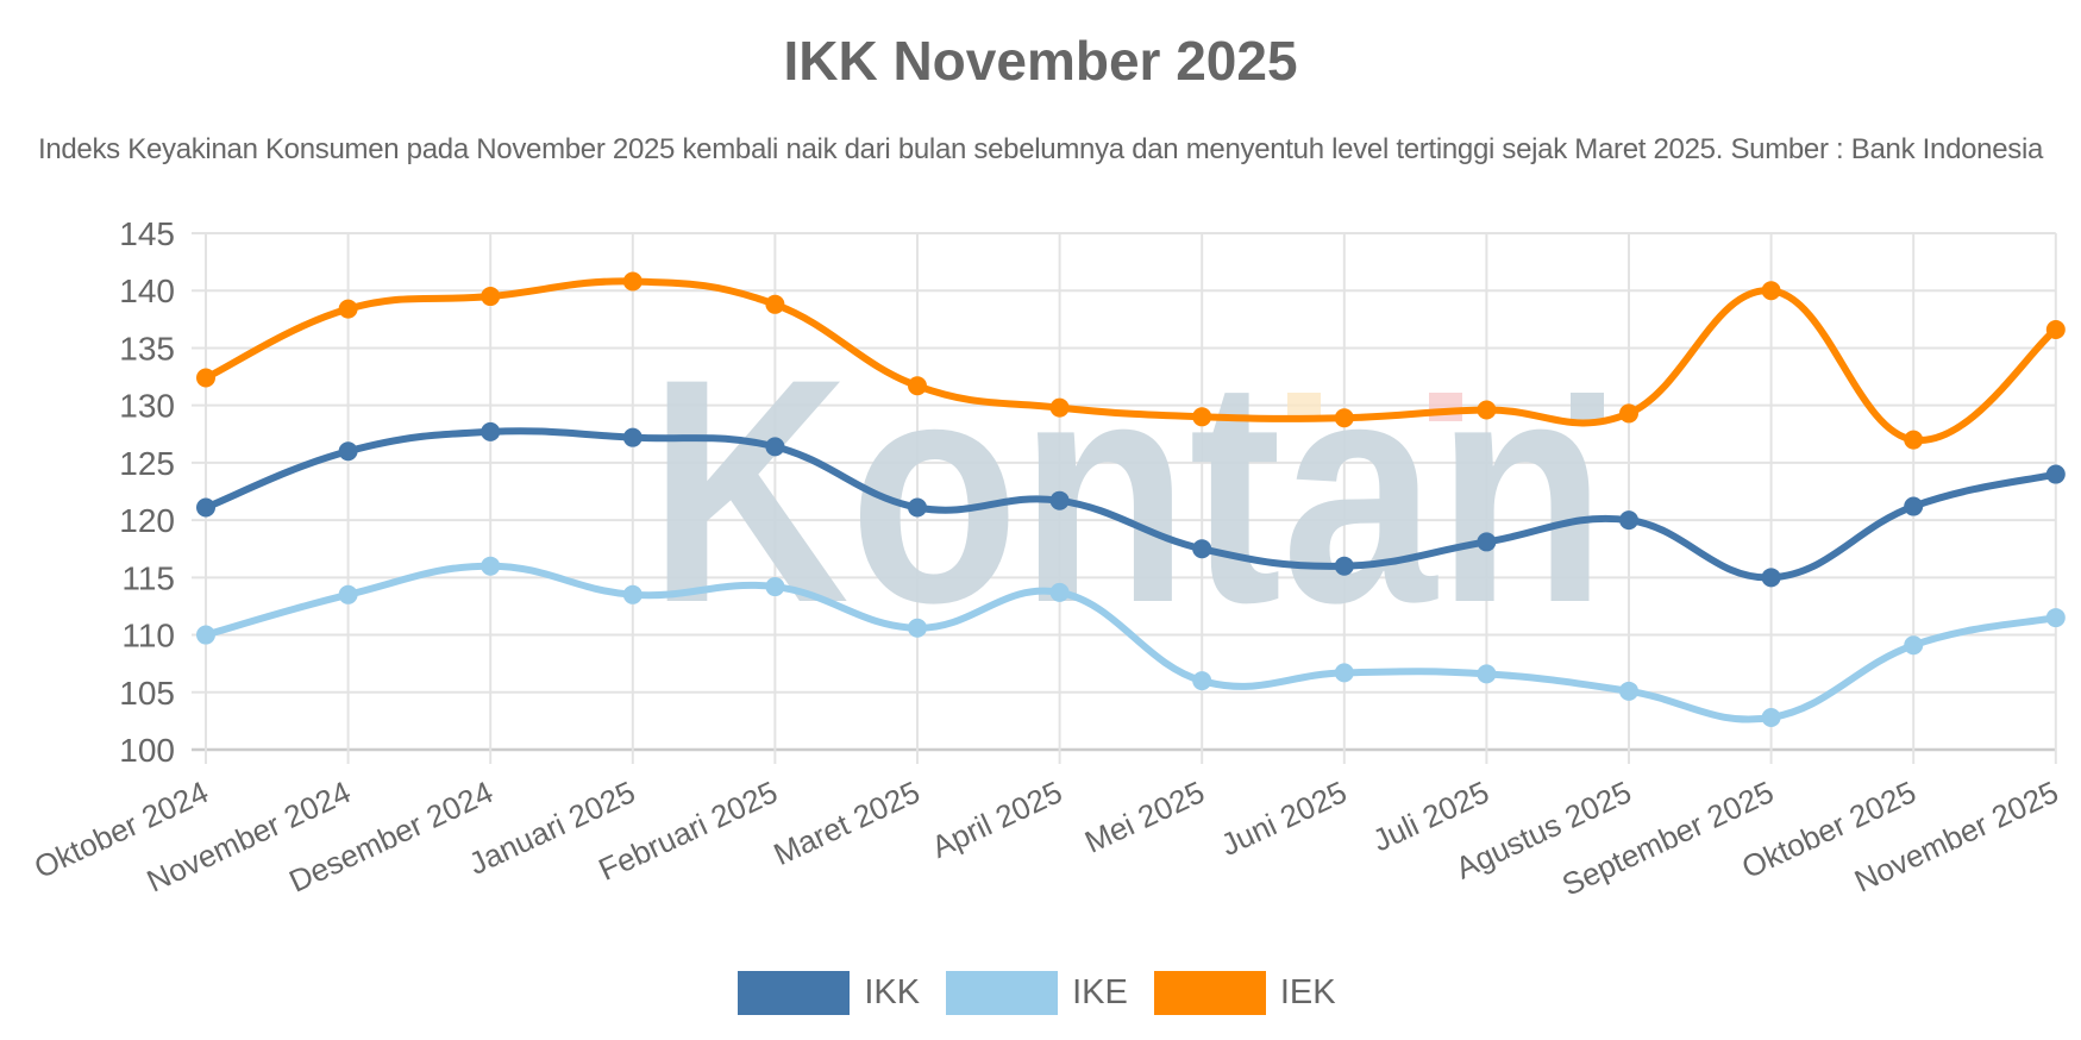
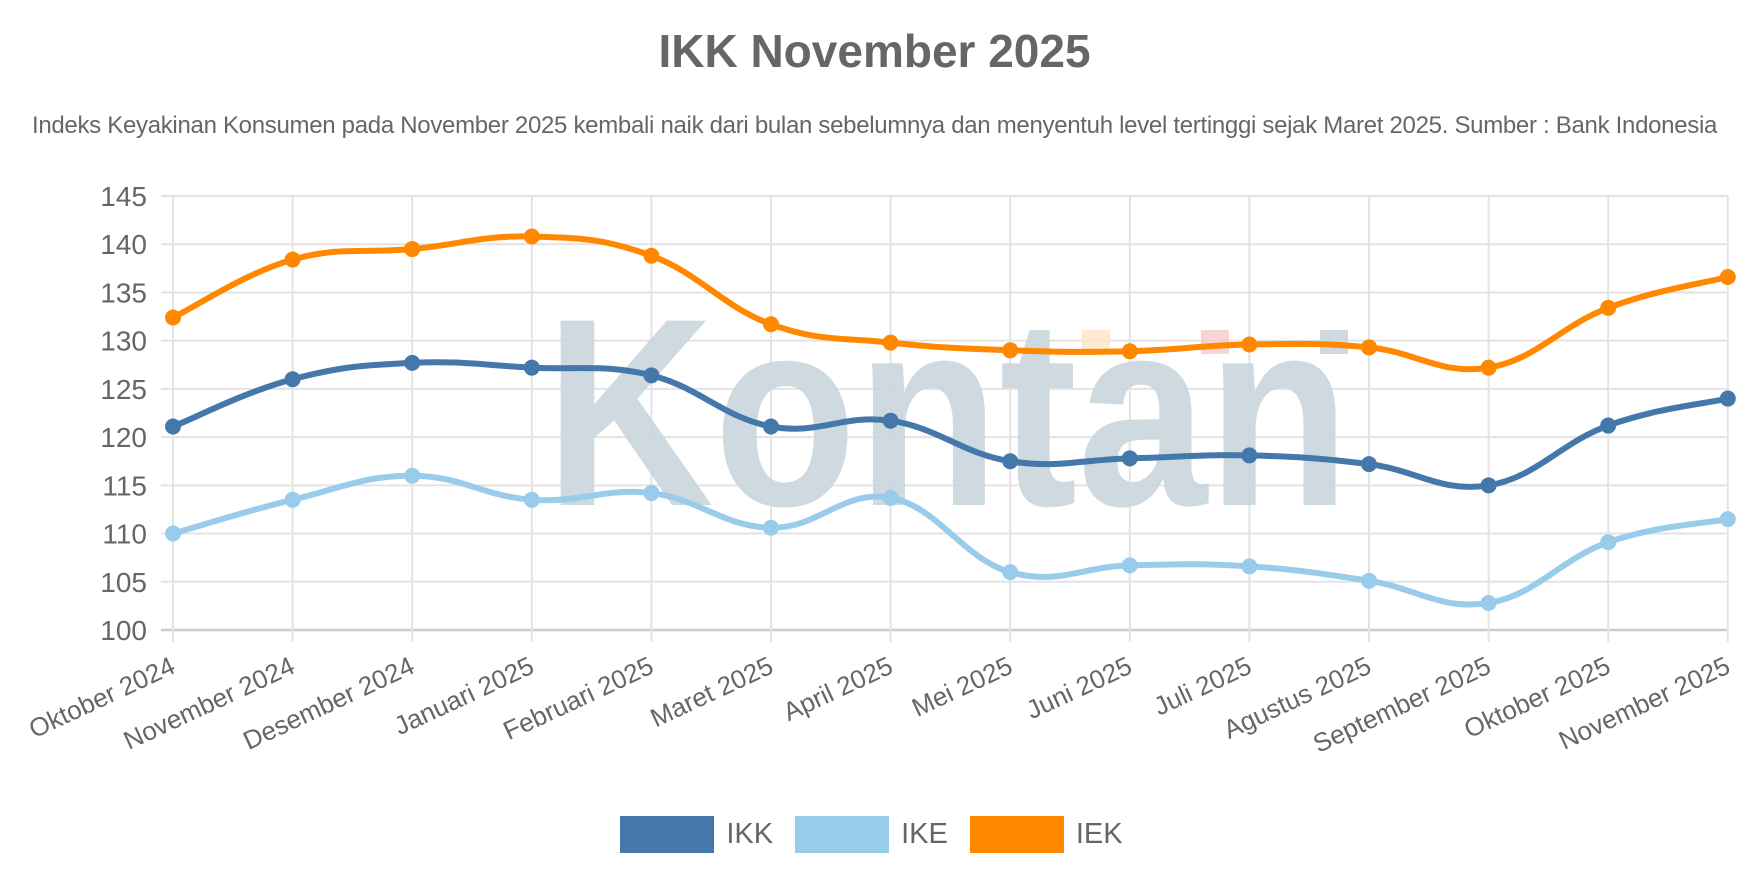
IKK/Juni 2025: 116 -> 118
IKK/Agustus 2025: 120 -> 117
IEK/September 2025: 140 -> 127
IEK/Oktober 2025: 127 -> 133
